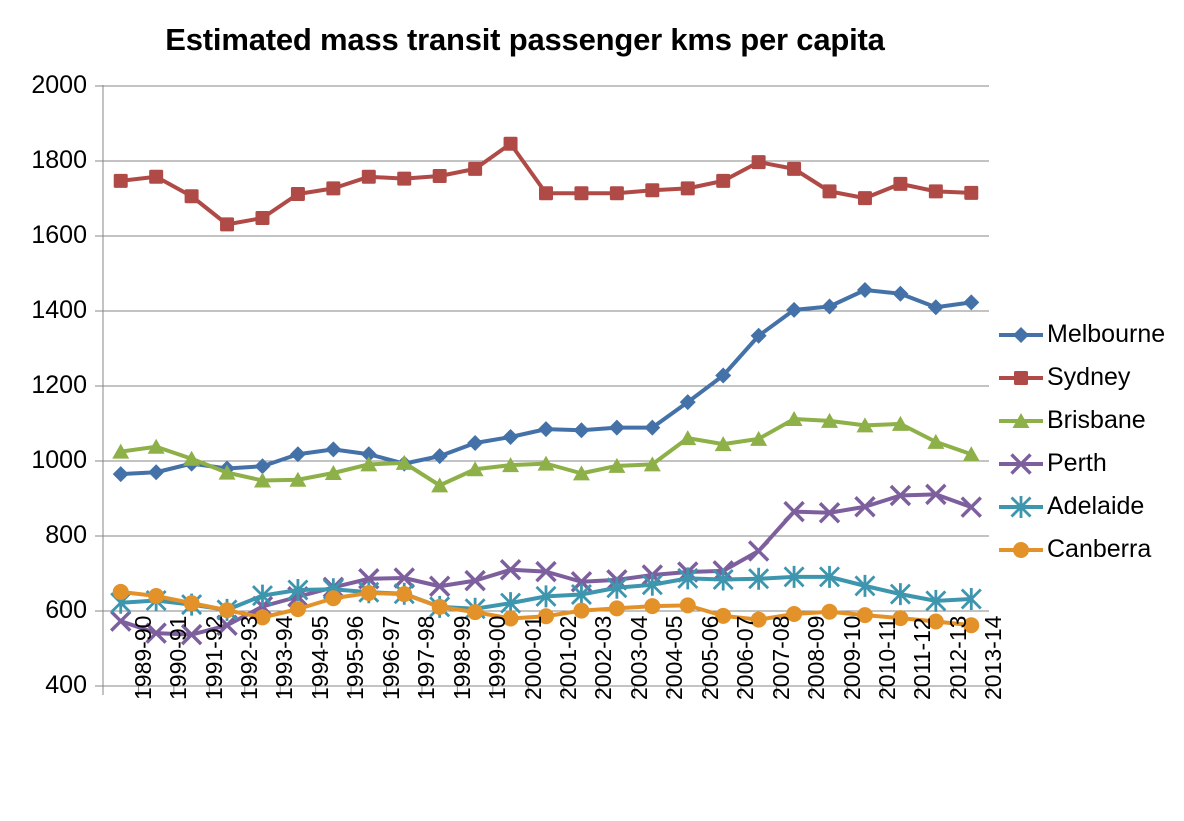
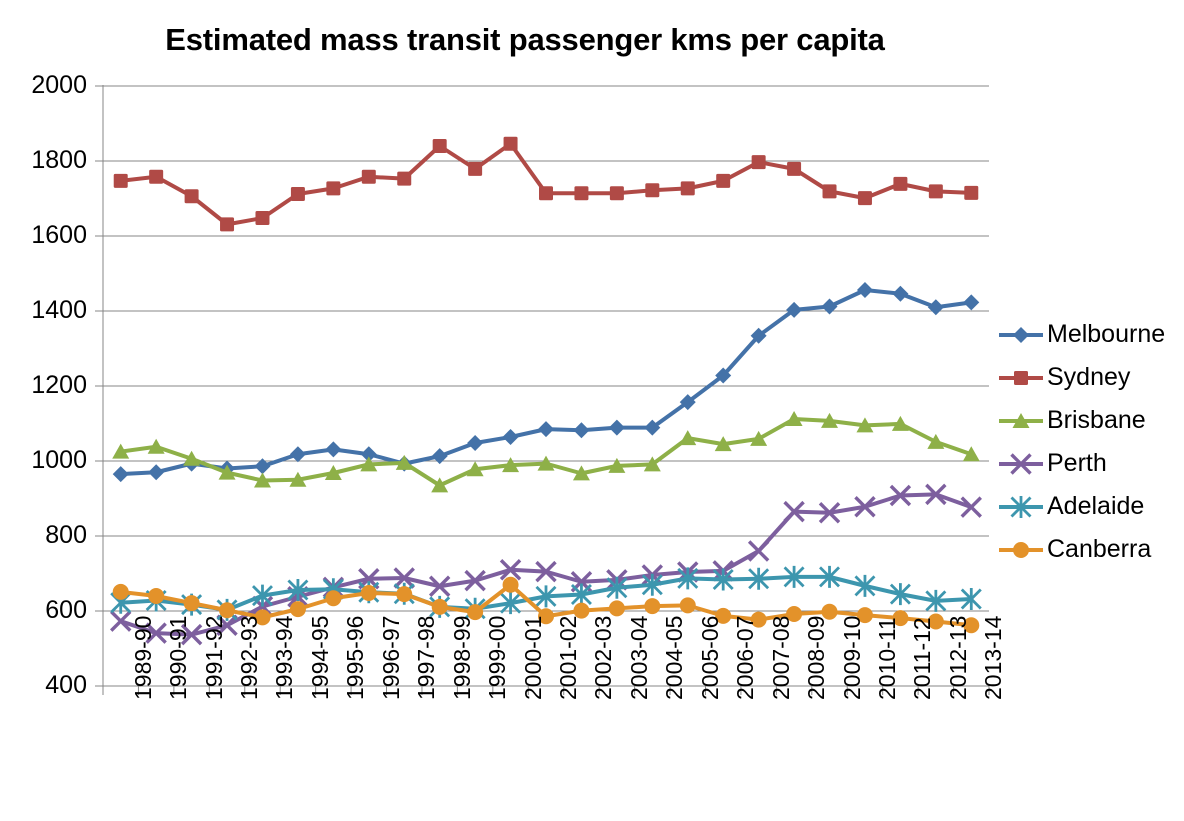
Sydney/1998-99: 1760 -> 1840
Canberra/2000-01: 580 -> 670
